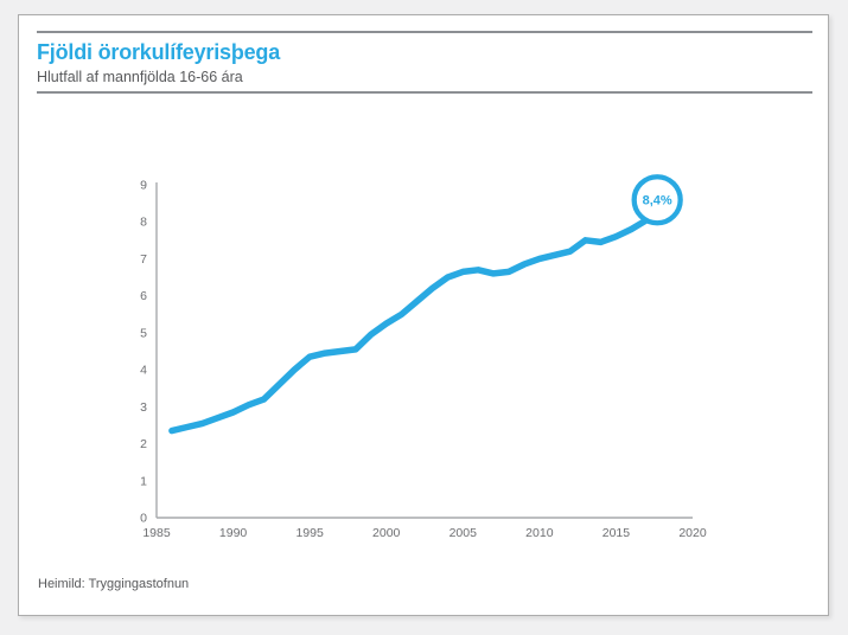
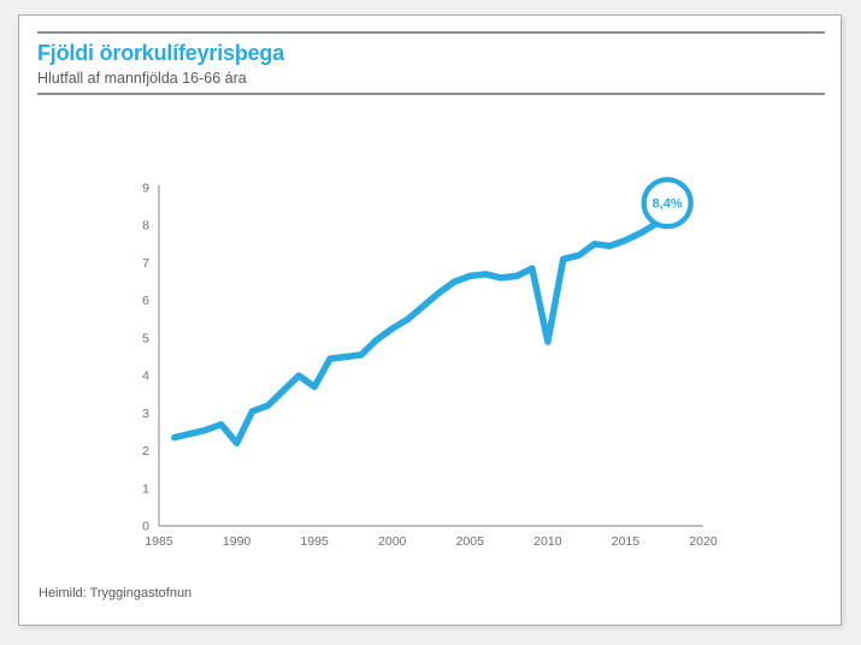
1990: 2.9 -> 2.2
1995: 4.3 -> 3.7
2010: 7.0 -> 4.9
